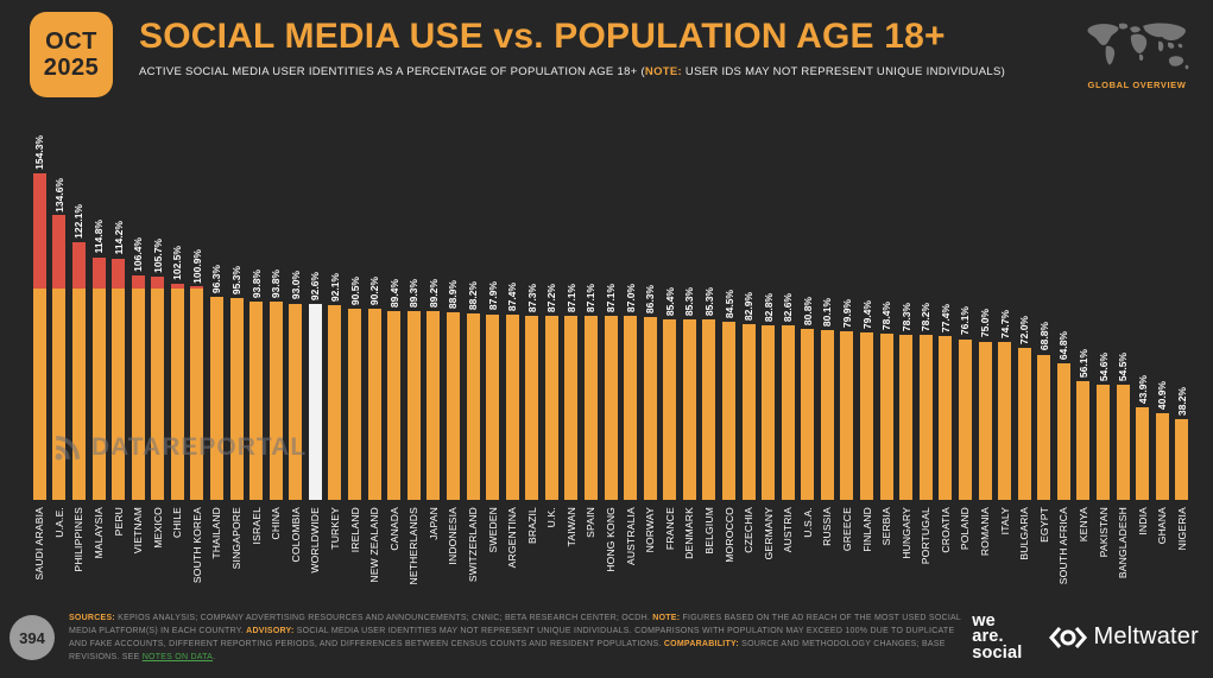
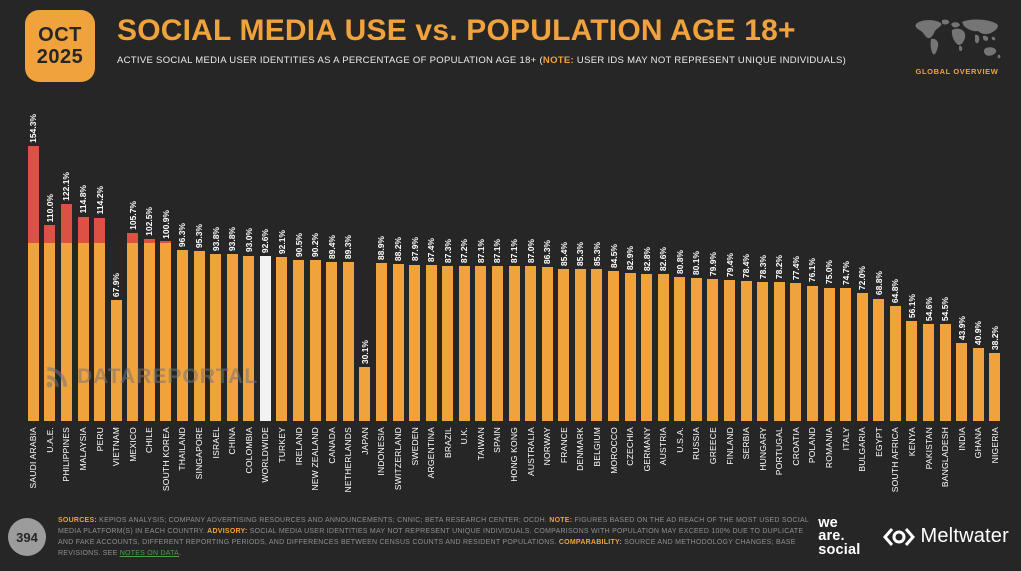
U.A.E.: 134.6% -> 110.0%
VIETNAM: 106.4% -> 67.9%
JAPAN: 89.2% -> 30.1%
